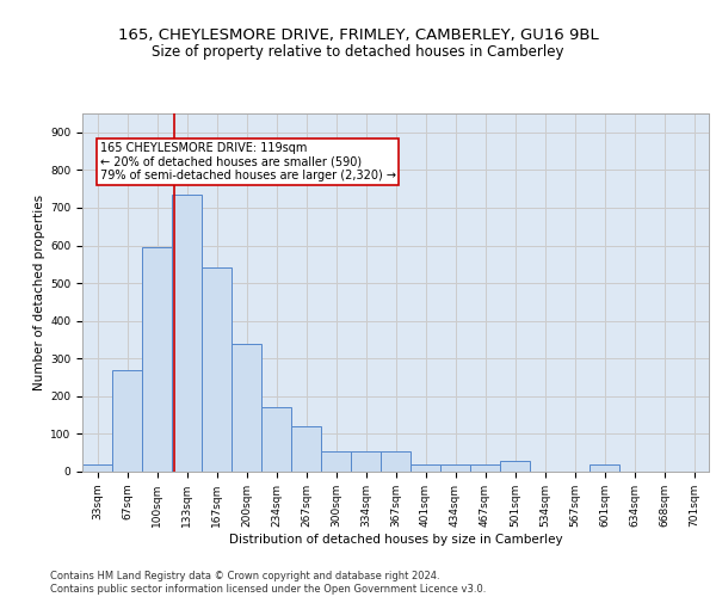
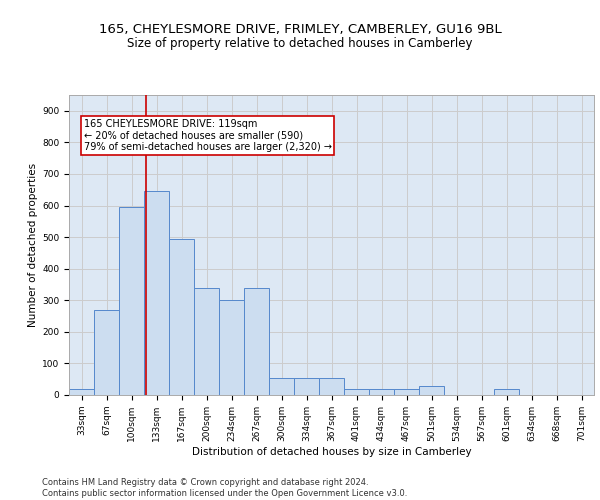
133sqm: 735 -> 645
167sqm: 540 -> 495
234sqm: 170 -> 300
267sqm: 120 -> 340
